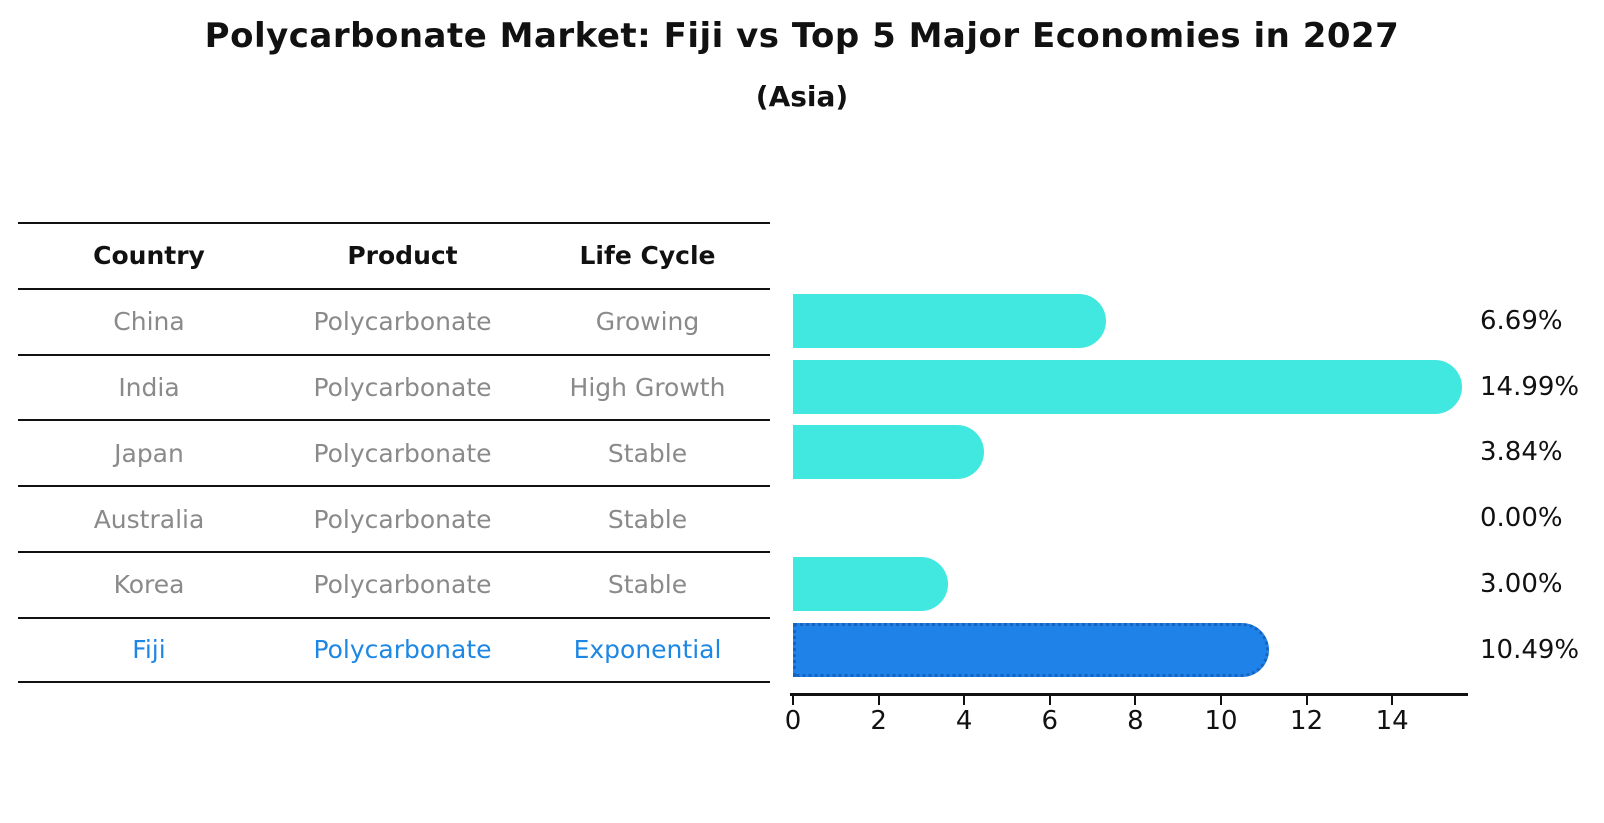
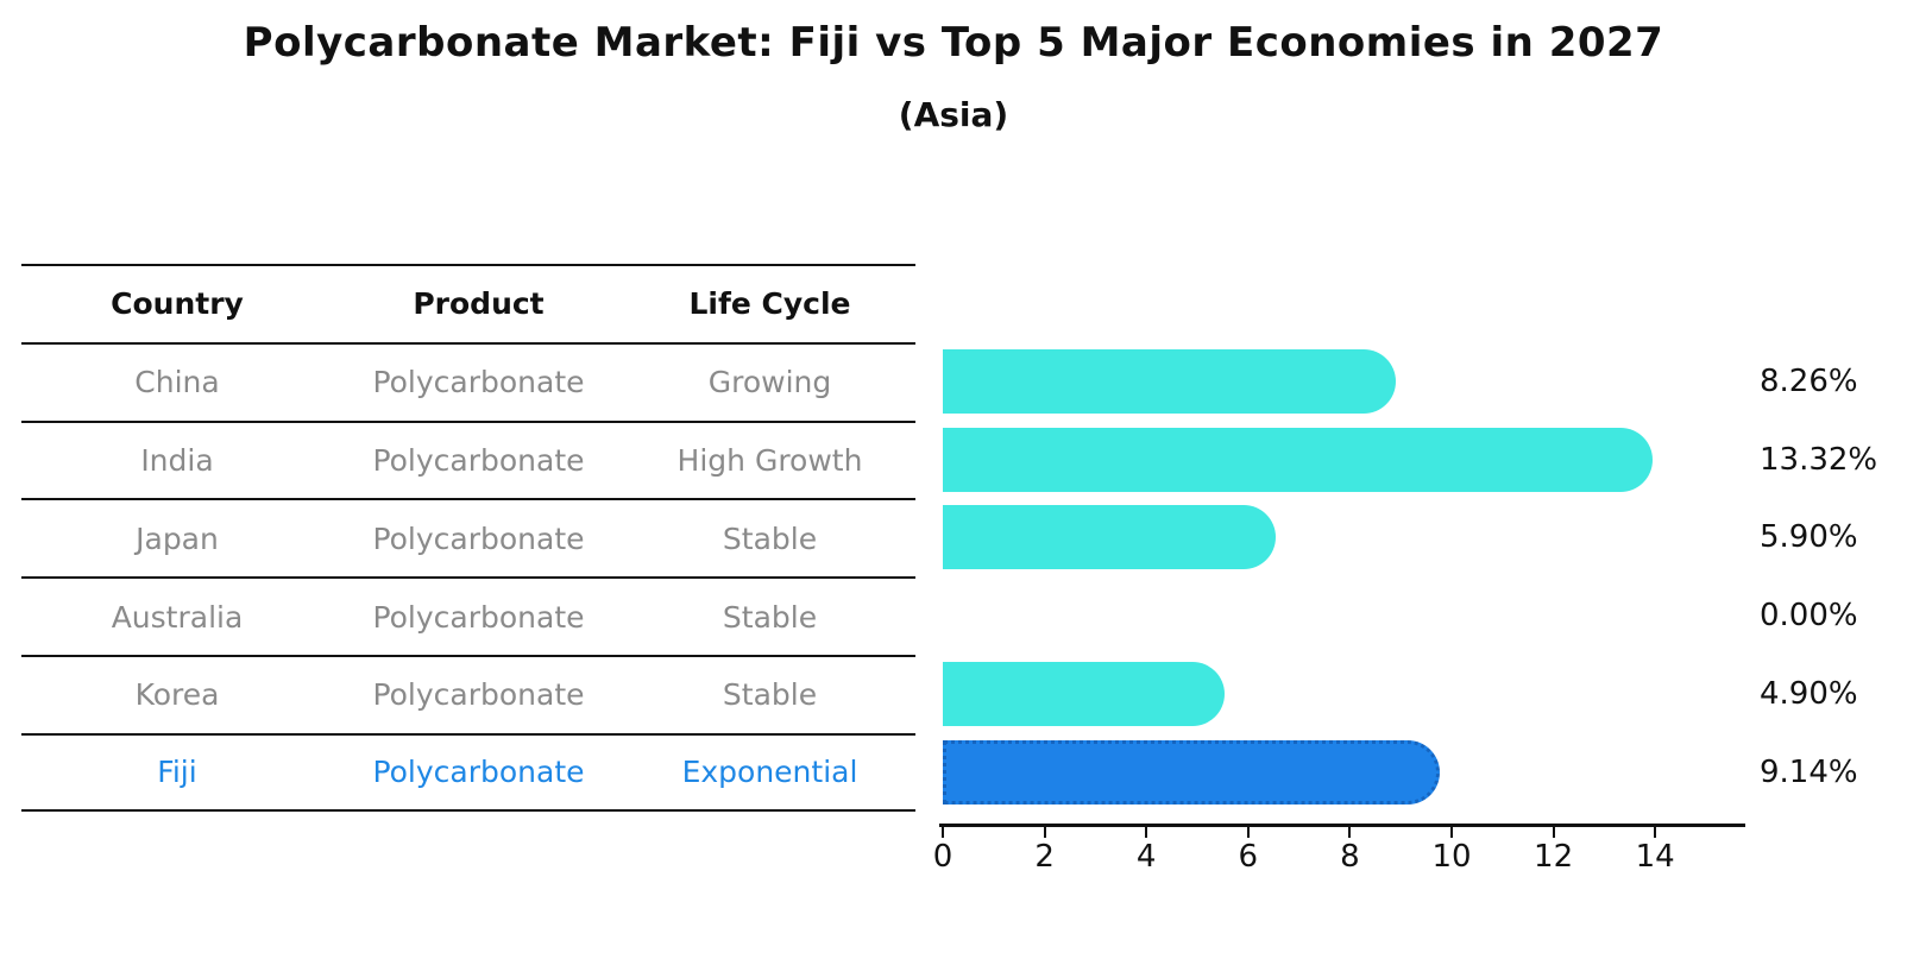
China: 6.69% -> 8.26%
India: 14.99% -> 13.32%
Japan: 3.84% -> 5.90%
Korea: 3.00% -> 4.90%
Fiji: 10.49% -> 9.14%
